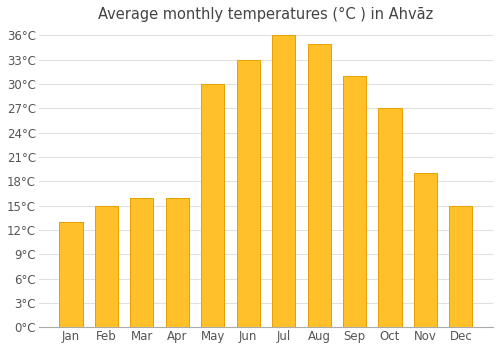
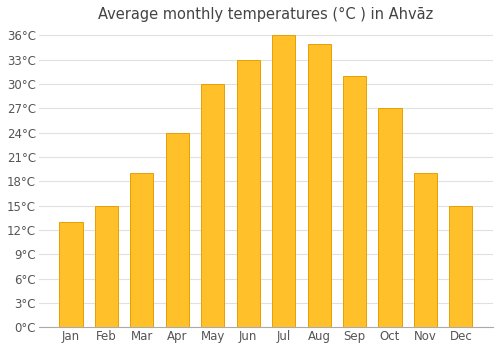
Mar: 16°C -> 19°C
Apr: 16°C -> 24°C
